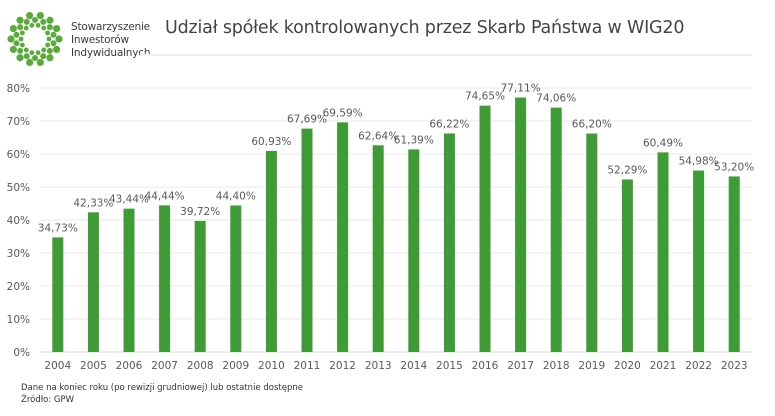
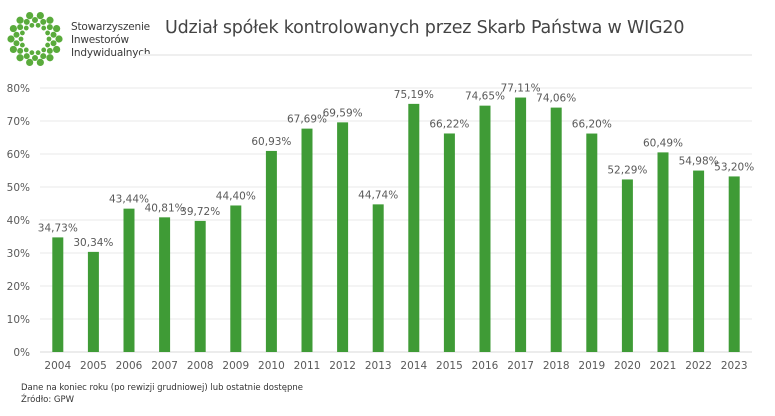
2005: 42,33% -> 30,34%
2007: 44,44% -> 40,81%
2013: 62,64% -> 44,74%
2014: 61,39% -> 75,19%
